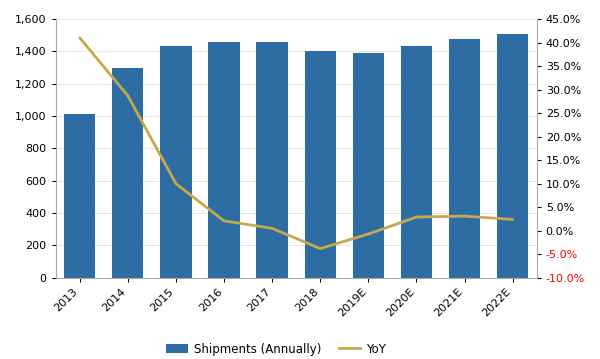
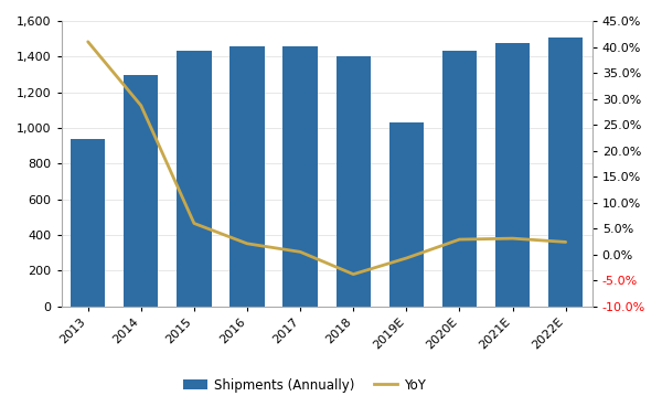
Shipments (Annually)/2013: 1,010 -> 940
YoY/2015: 10.0% -> 6.0%
Shipments (Annually)/2019E: 1,390 -> 1,030
